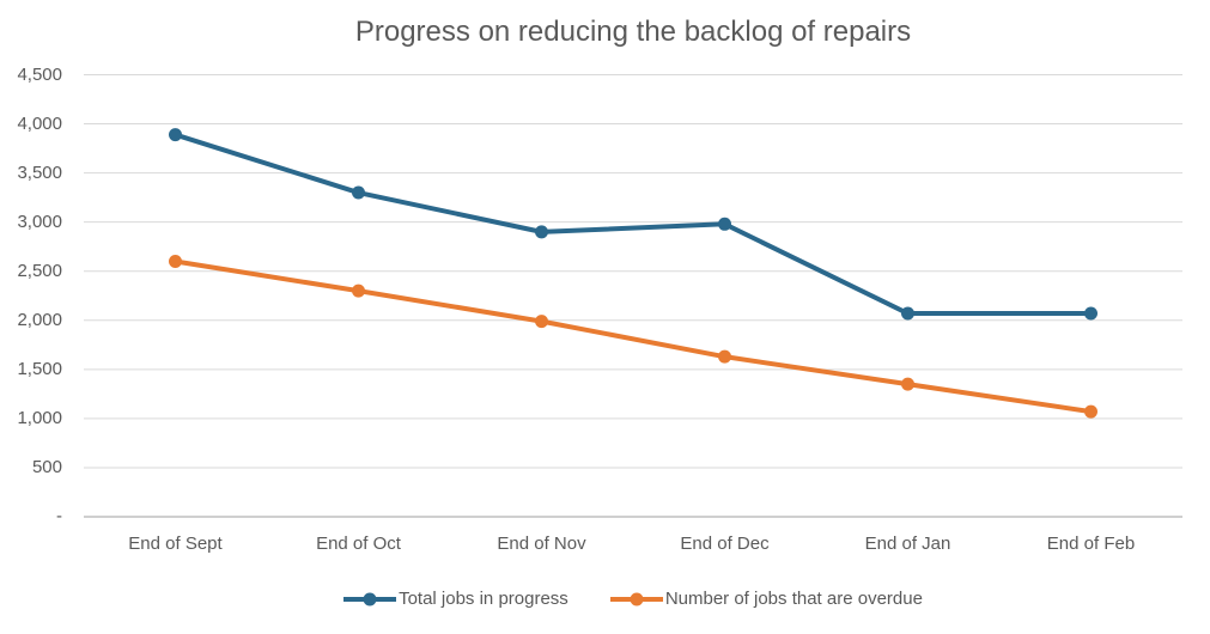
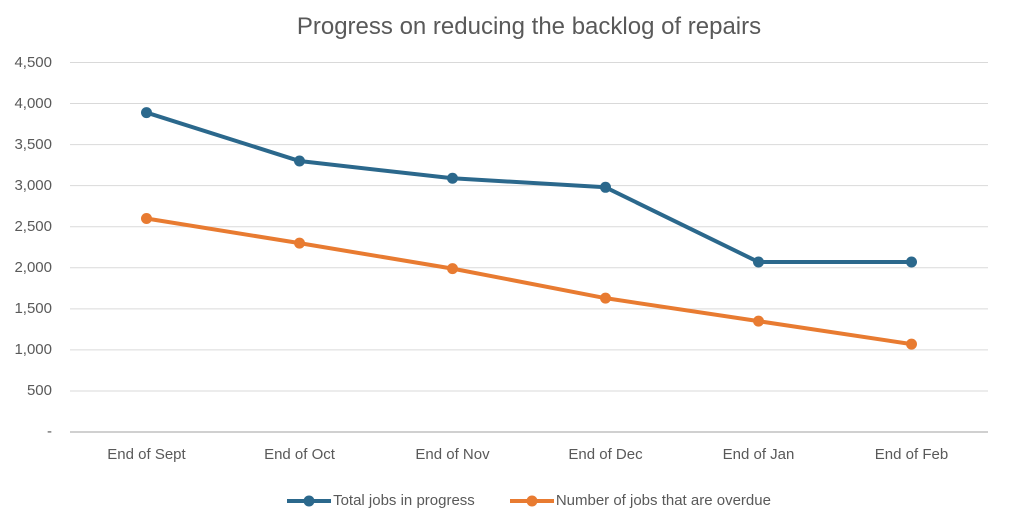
Total jobs in progress/End of Nov: 2900 -> 3100
